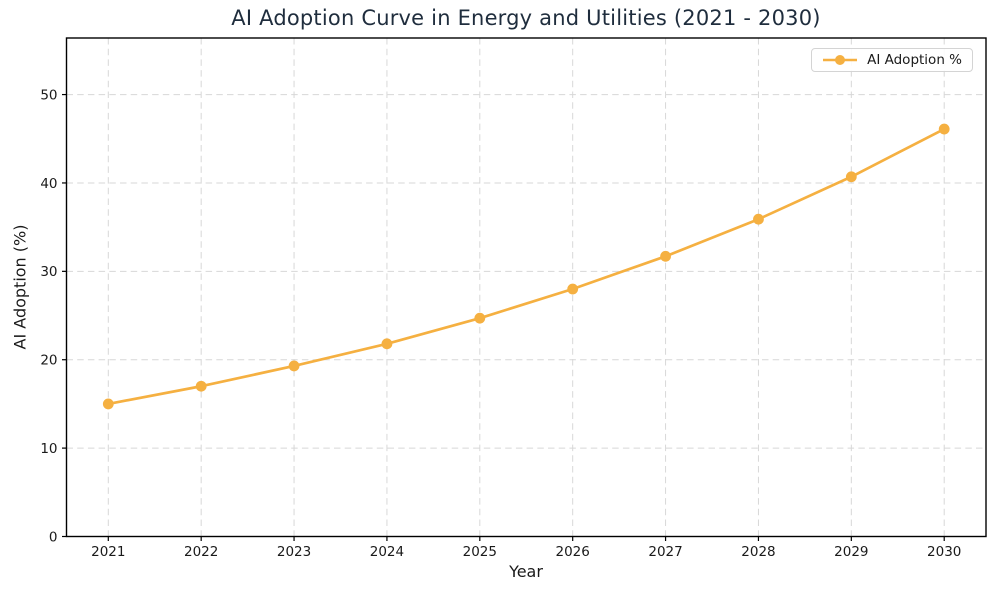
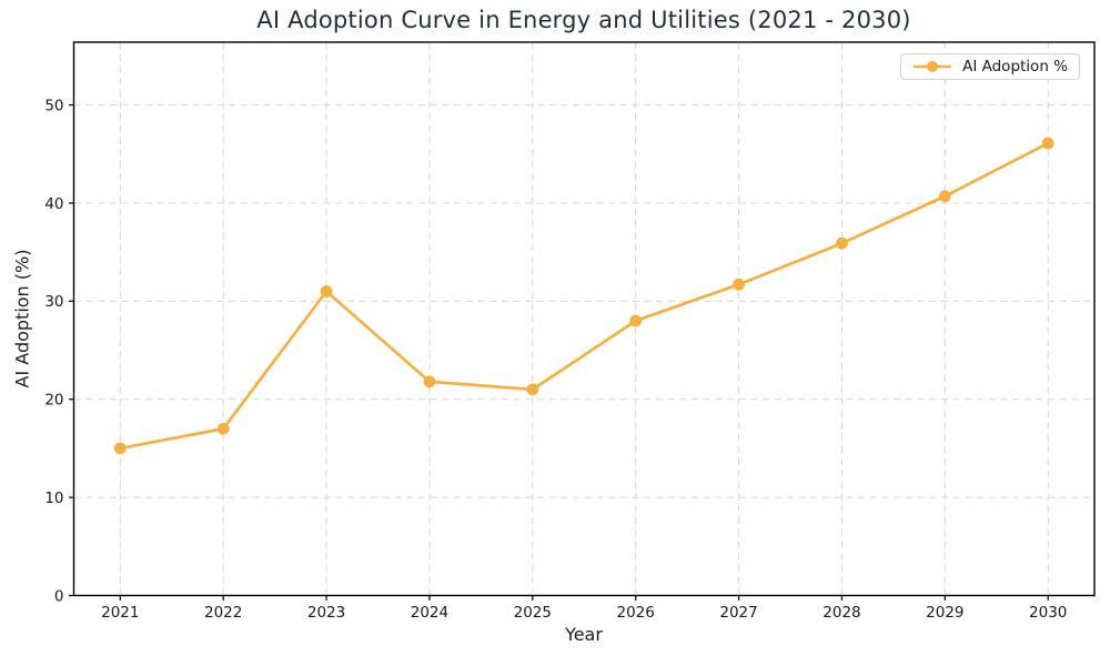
2023: 19 -> 31
2025: 25 -> 21
